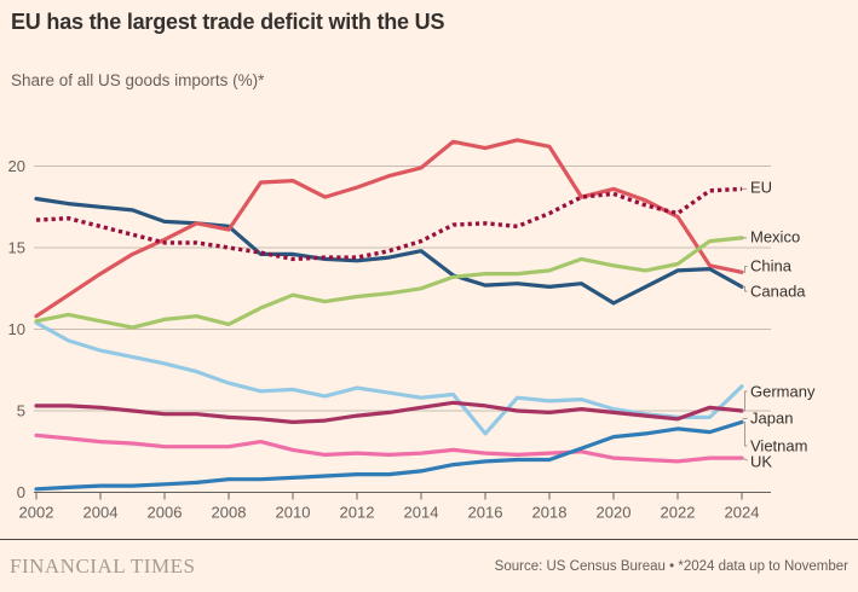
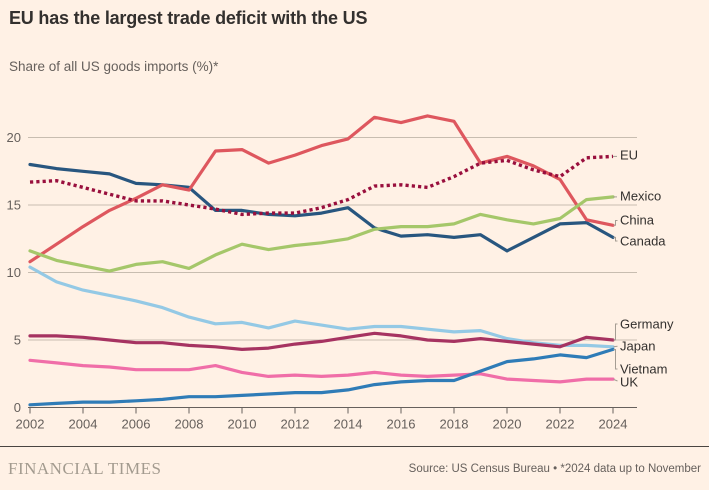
Mexico/2002: 10.5 -> 11.6
Japan/2016: 3.6 -> 6.0
Japan/2024: 6.5 -> 4.5
